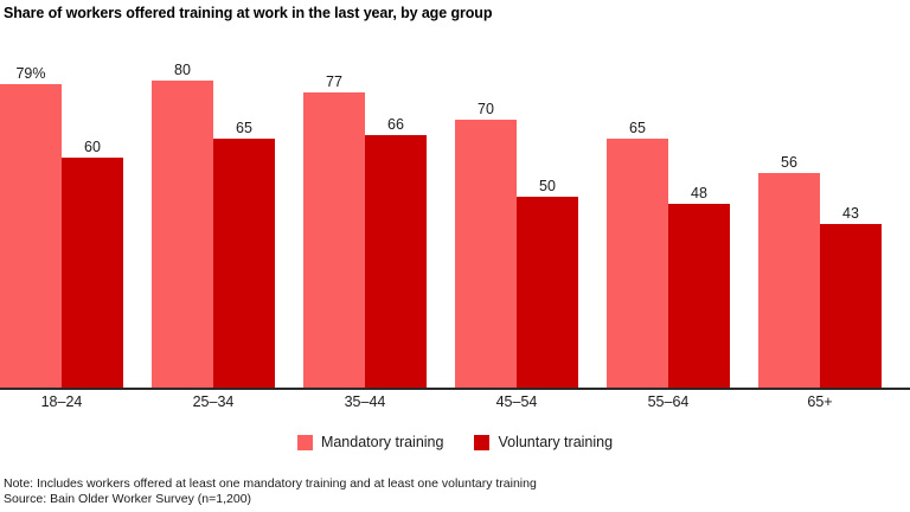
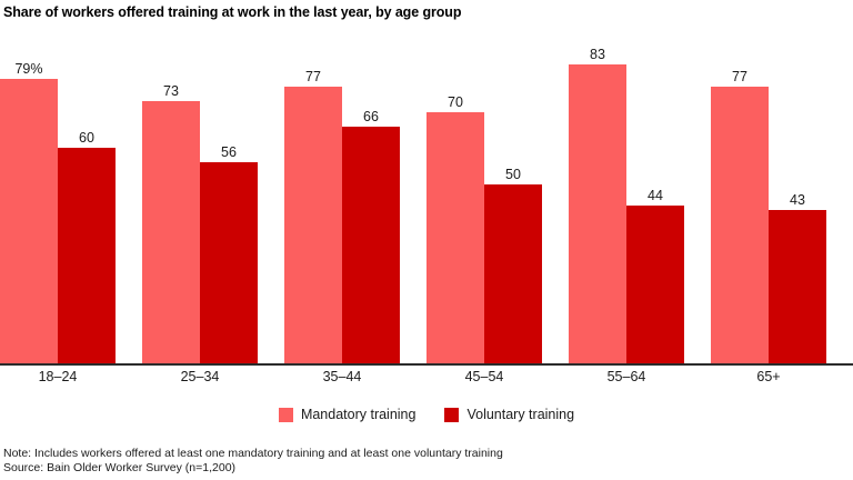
Mandatory training/25–34: 80 -> 73
Voluntary training/25–34: 65 -> 56
Mandatory training/55–64: 65 -> 83
Voluntary training/55–64: 48 -> 44
Mandatory training/65+: 56 -> 77
